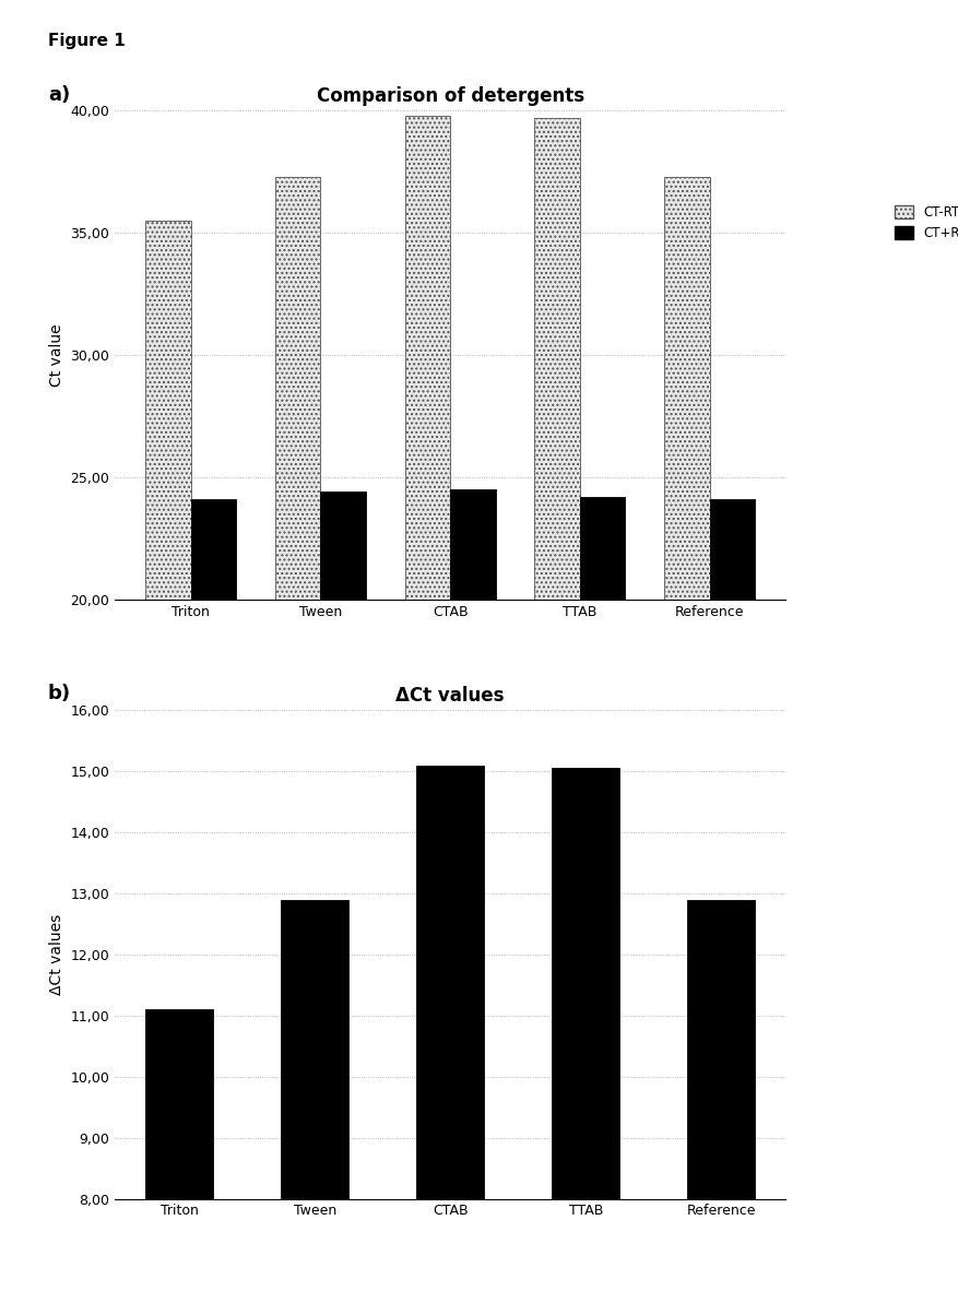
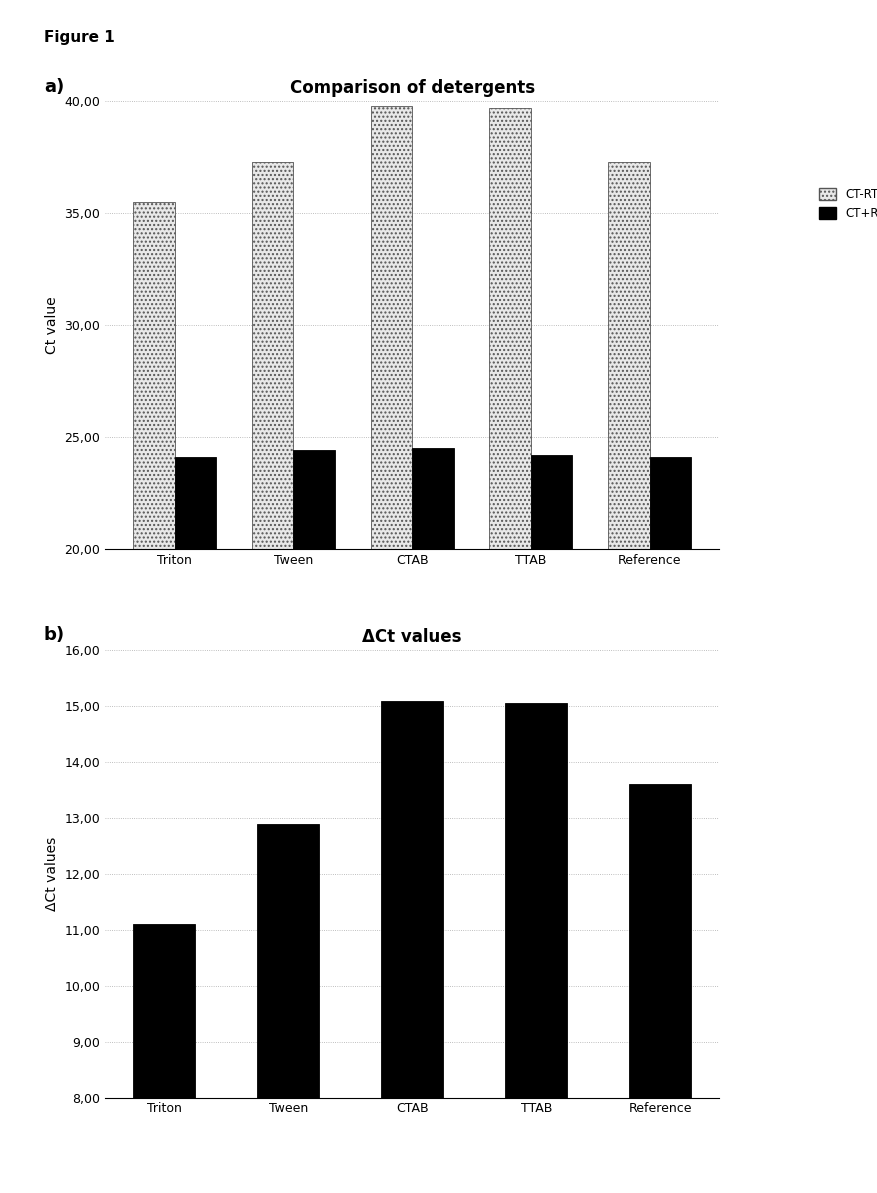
ΔCt values/Reference: 12,90 -> 13,60
